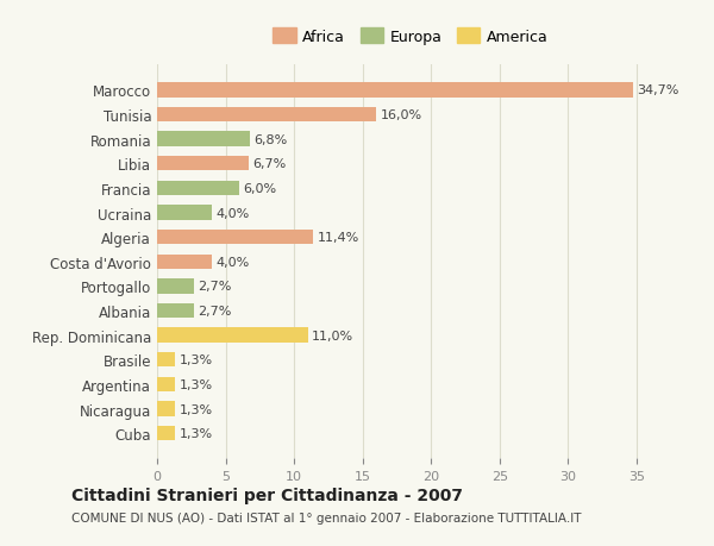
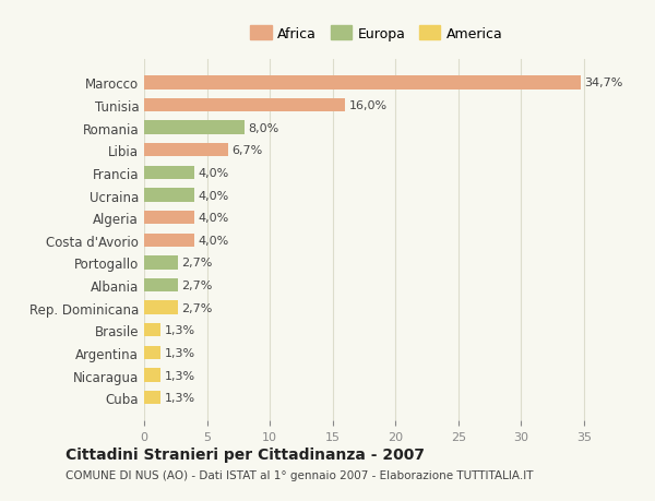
Romania: 6,8% -> 8,0%
Francia: 6,0% -> 4,0%
Algeria: 11,4% -> 4,0%
Rep. Dominicana: 11,0% -> 2,7%
